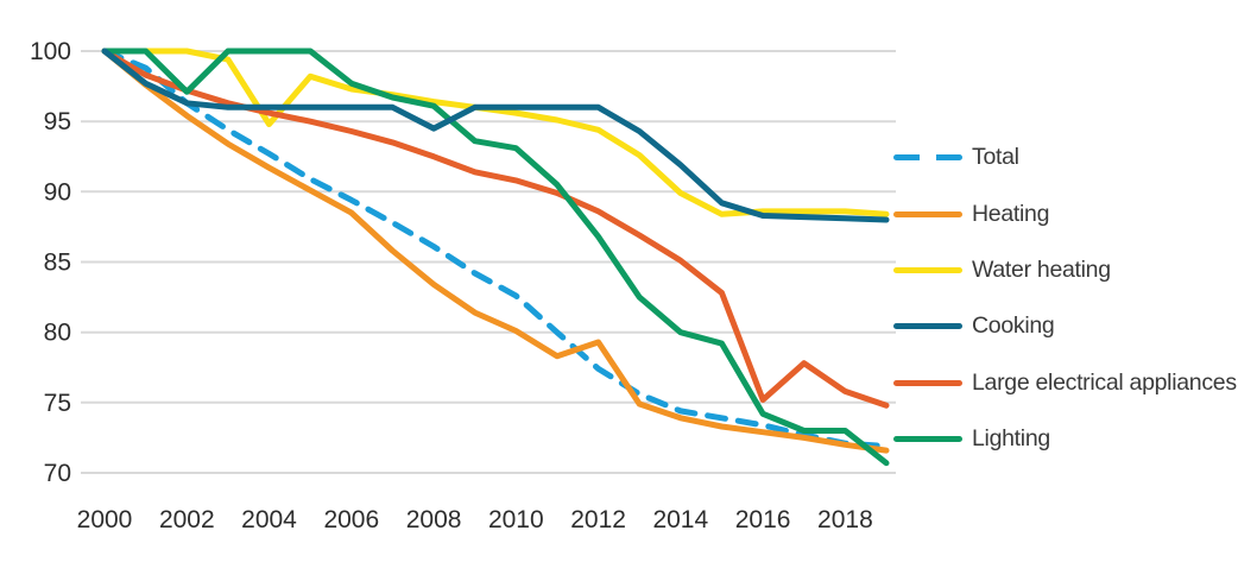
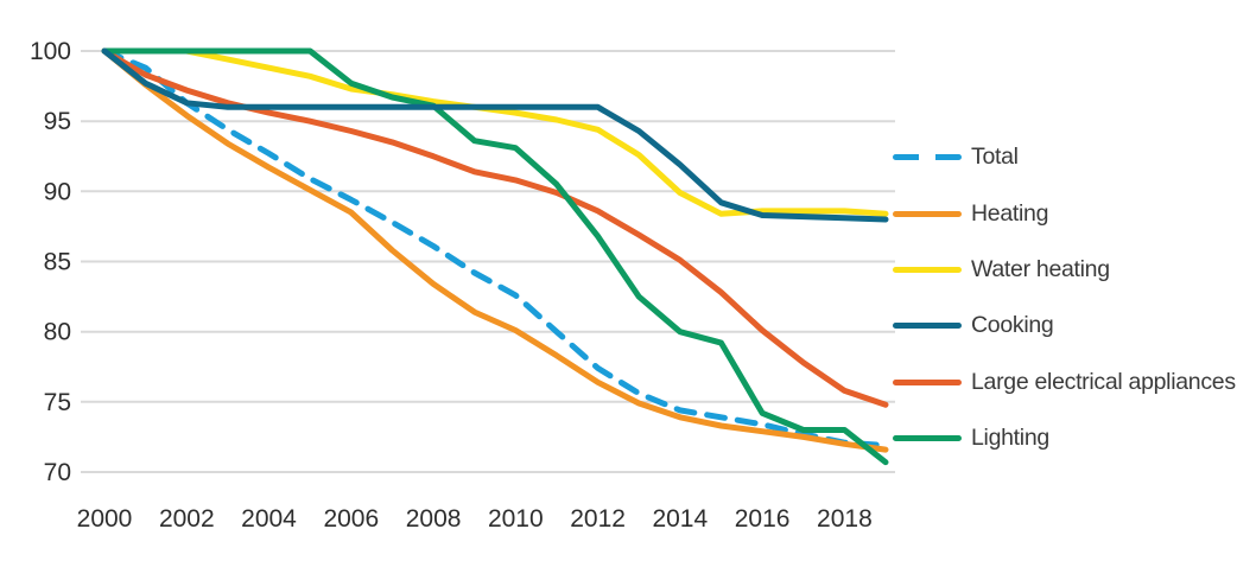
Lighting/2002: 97.1 -> 100.0
Water heating/2004: 94.8 -> 98.8
Cooking/2008: 94.5 -> 96.0
Heating/2012: 79.3 -> 76.4
Large electrical appliances/2016: 75.2 -> 80.1
